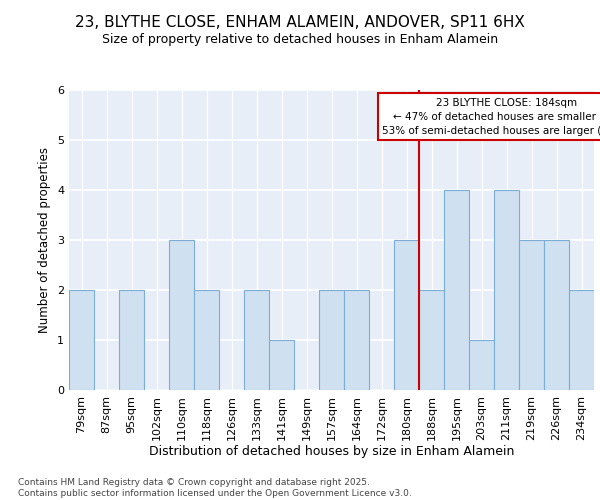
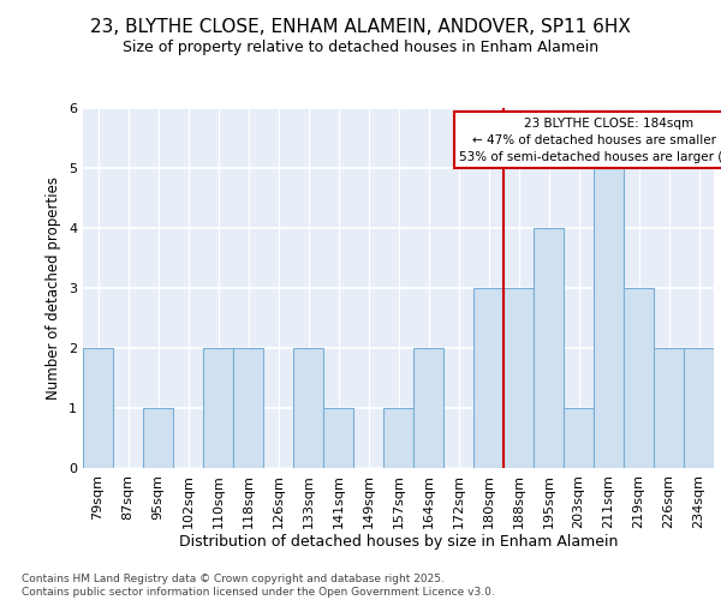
95sqm: 2 -> 1
110sqm: 3 -> 2
157sqm: 2 -> 1
188sqm: 2 -> 3
211sqm: 4 -> 5
226sqm: 3 -> 2
